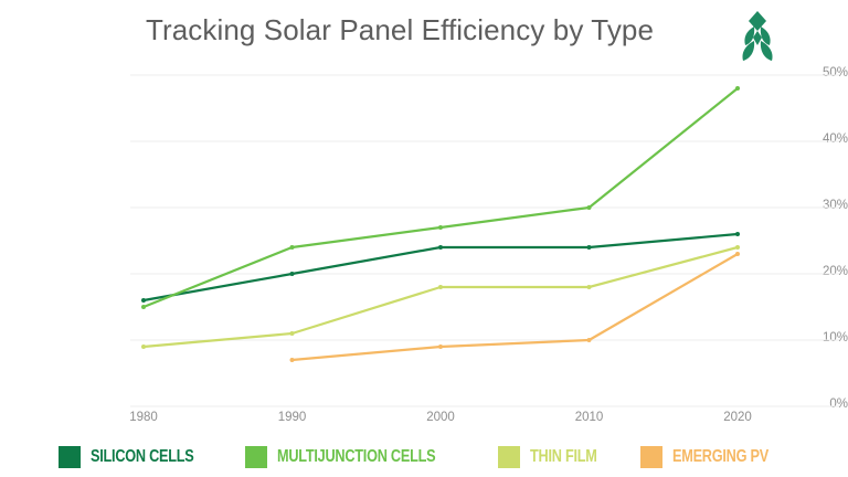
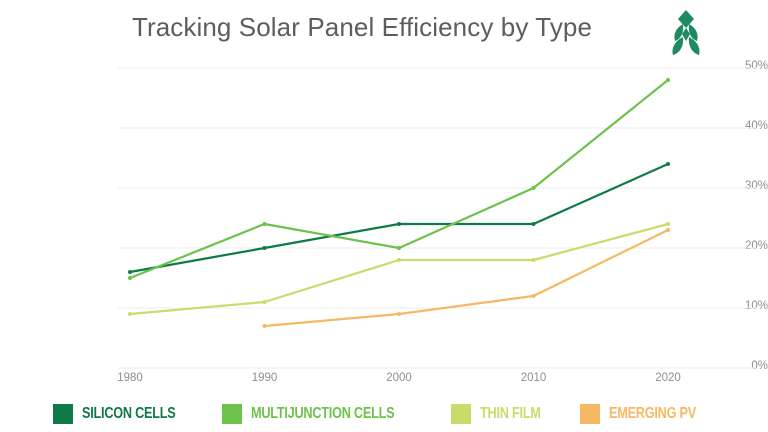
MULTIJUNCTION CELLS/2000: 27% -> 20%
EMERGING PV/2010: 10% -> 12%
SILICON CELLS/2020: 26% -> 34%
